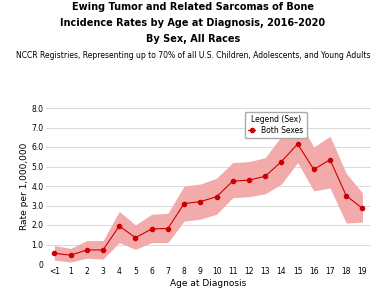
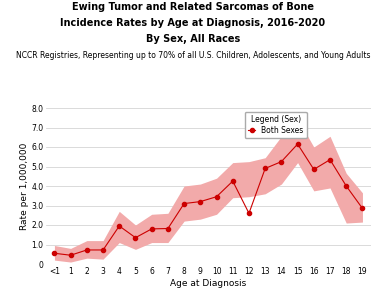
Both Sexes/12: 4.3 -> 2.6
Both Sexes/13: 4.5 -> 4.9
Both Sexes/18: 3.5 -> 4.0
